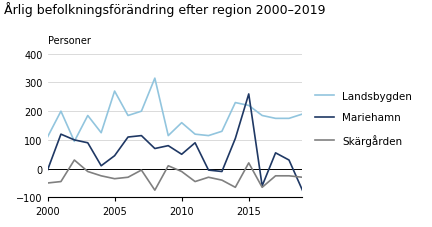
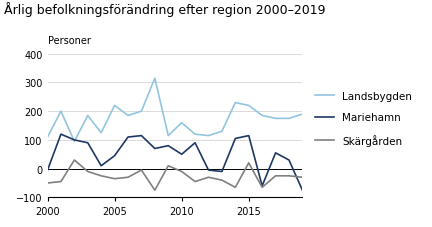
Landsbygden/2005: 270 -> 220
Mariehamn/2015: 260 -> 115
